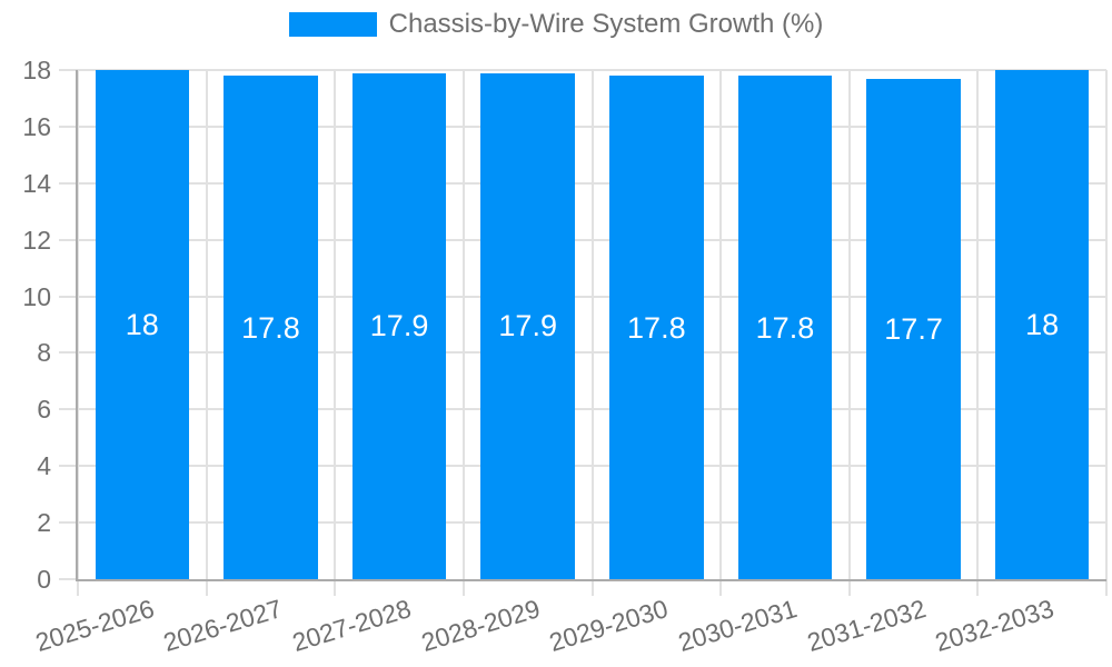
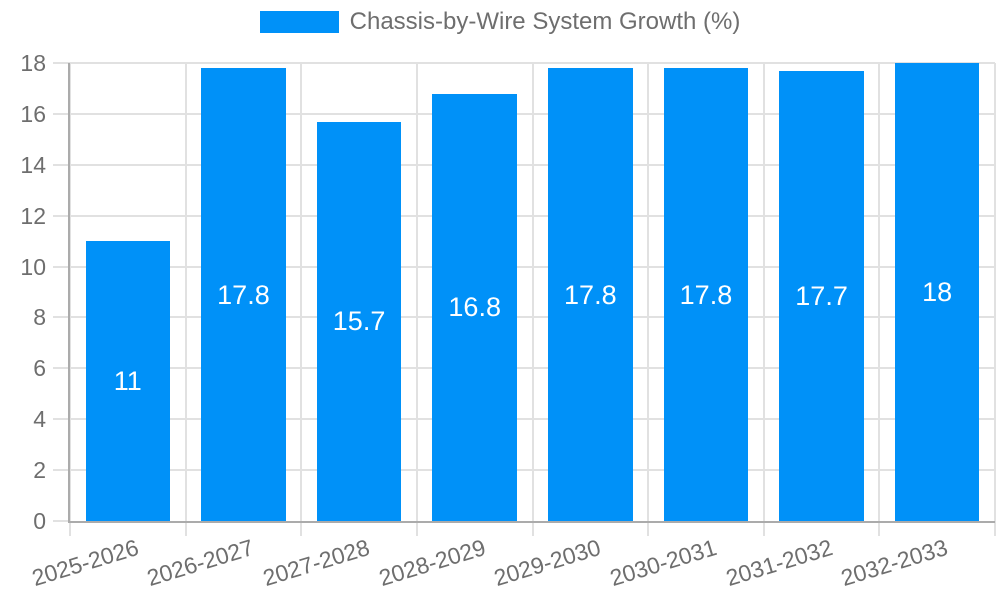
2025-2026: 18 -> 11
2027-2028: 17.9 -> 15.7
2028-2029: 17.9 -> 16.8
